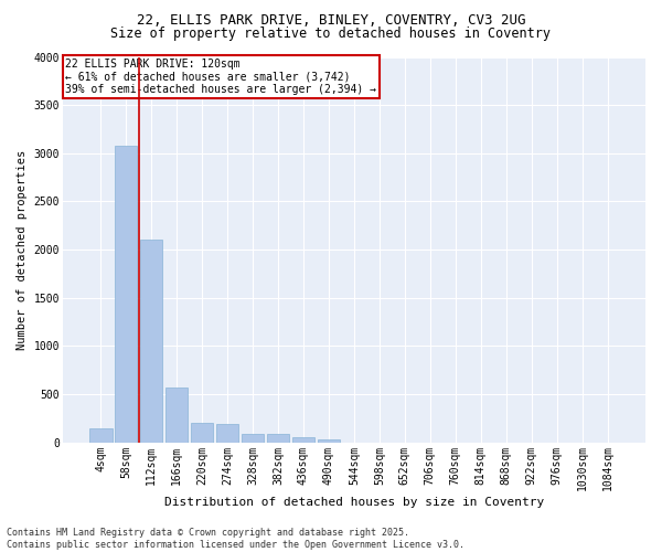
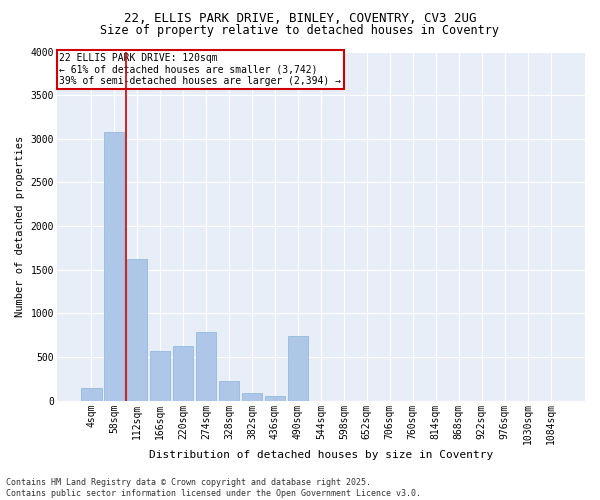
112sqm: 2100 -> 1620
220sqm: 200 -> 620
274sqm: 190 -> 780
328sqm: 90 -> 220
490sqm: 30 -> 740
